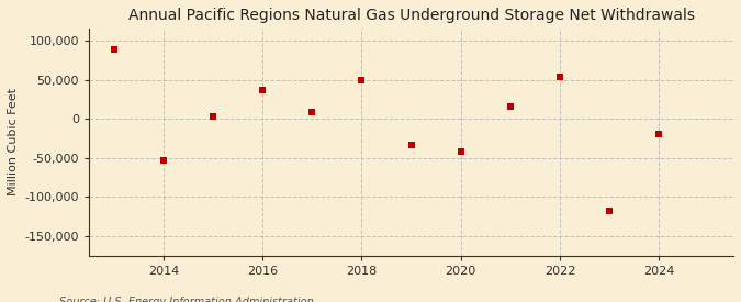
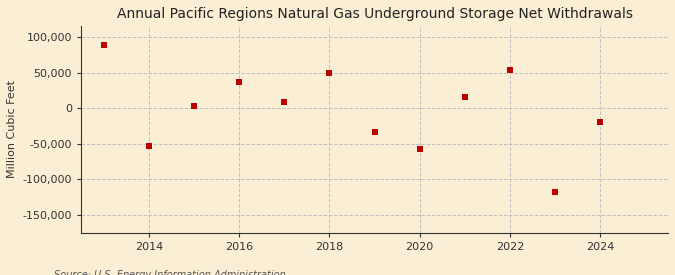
2020: -42,000 -> -58,000
